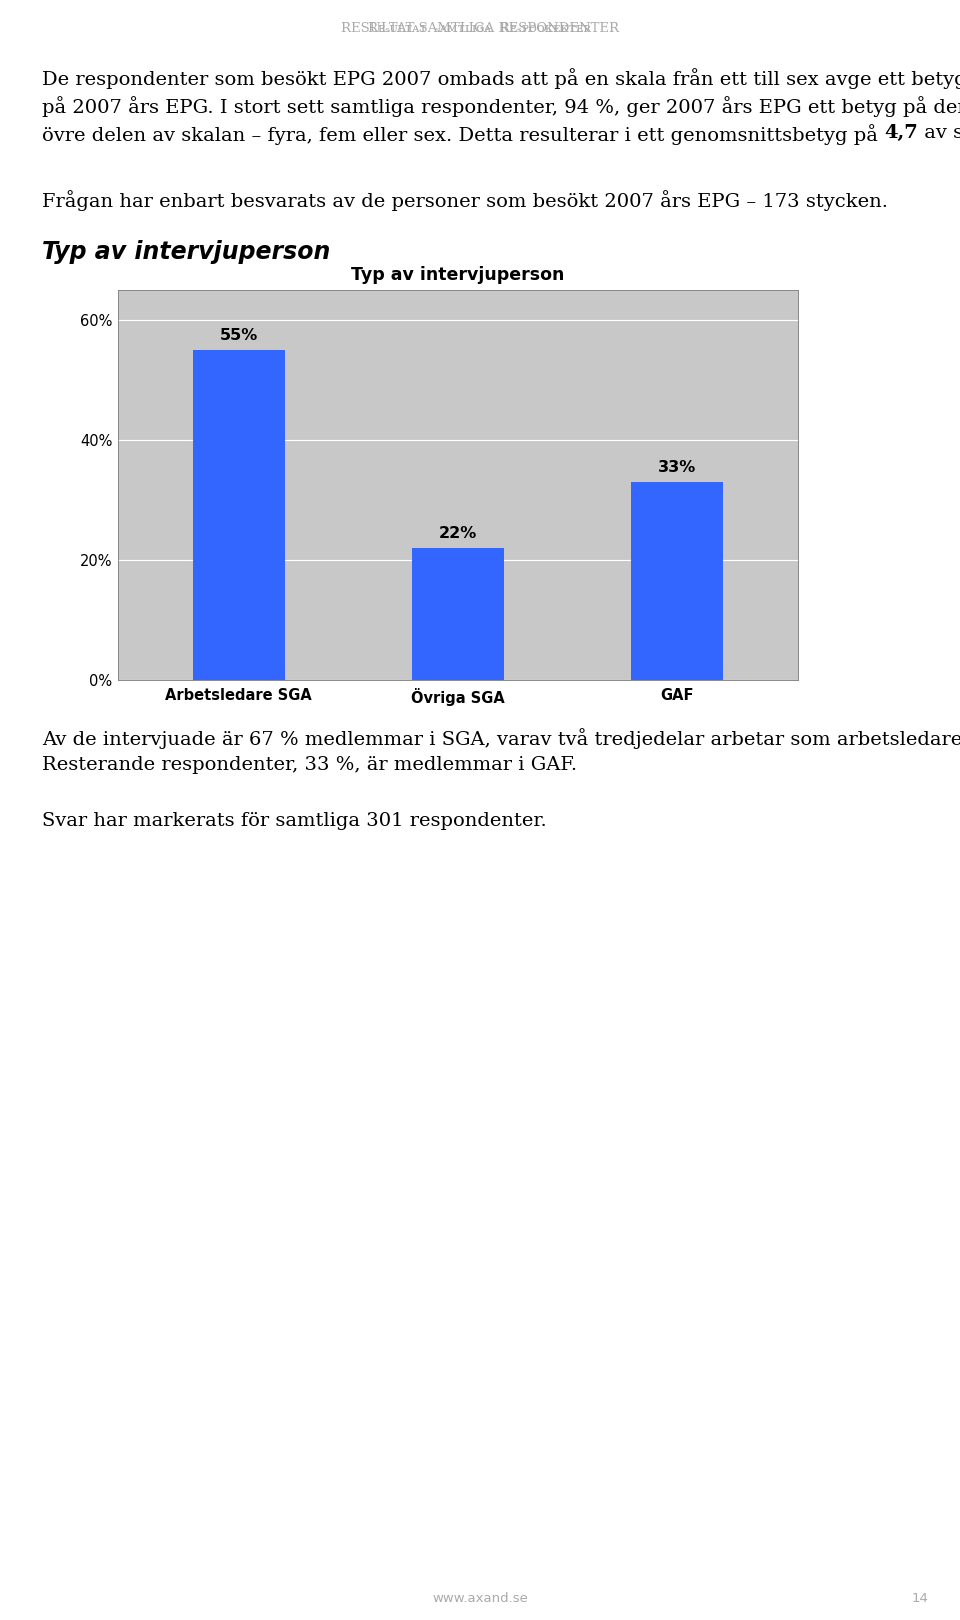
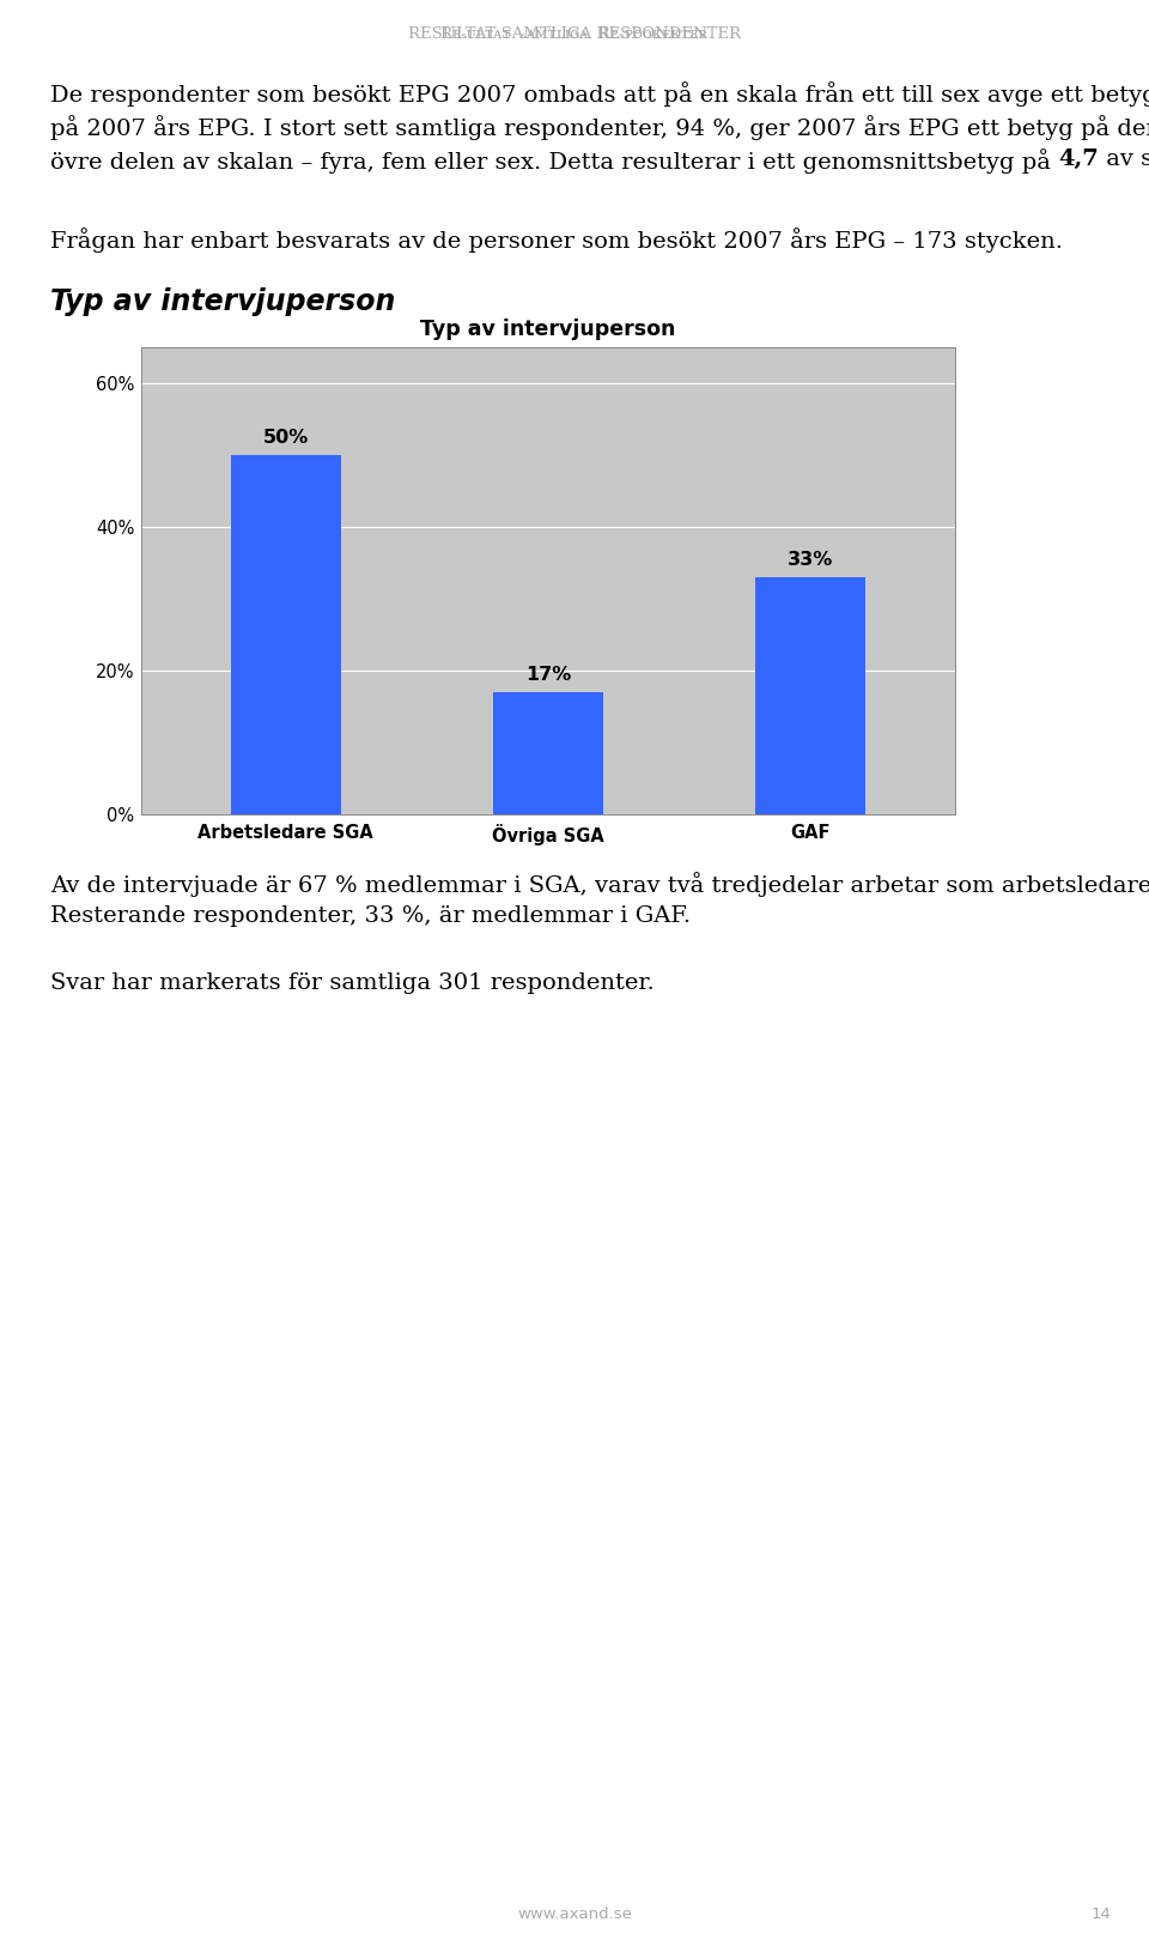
Arbetsledare SGA: 55% -> 50%
Övriga SGA: 22% -> 17%
